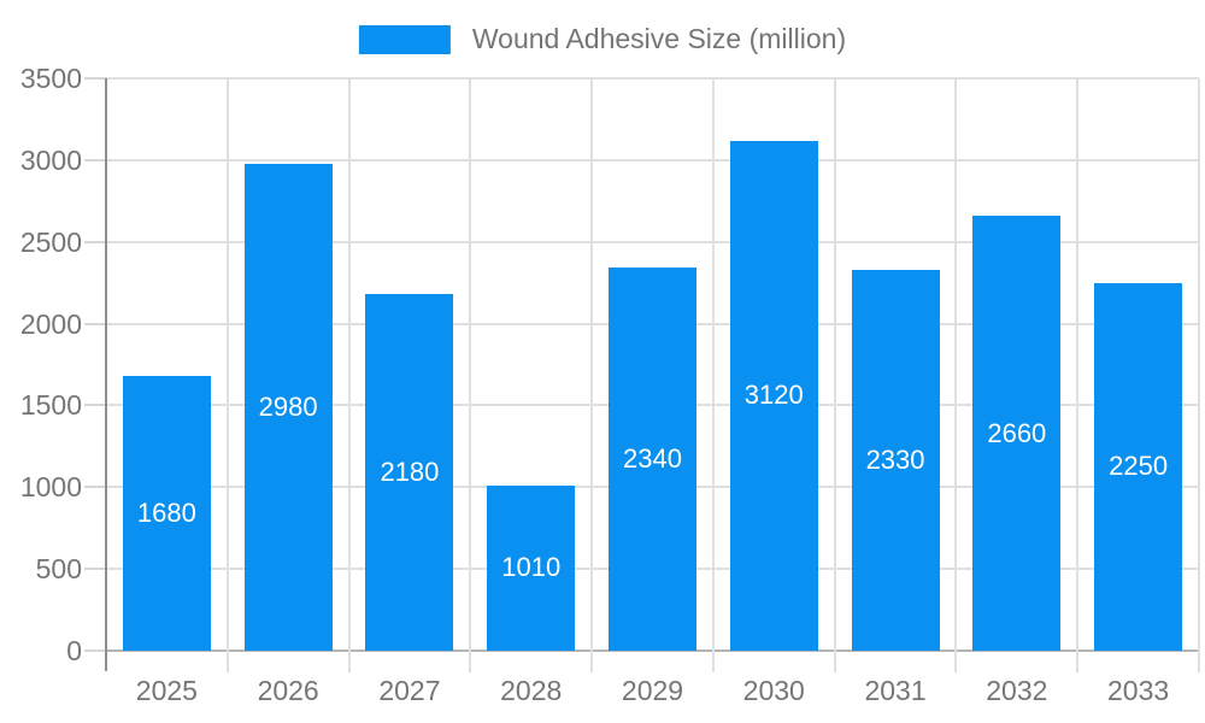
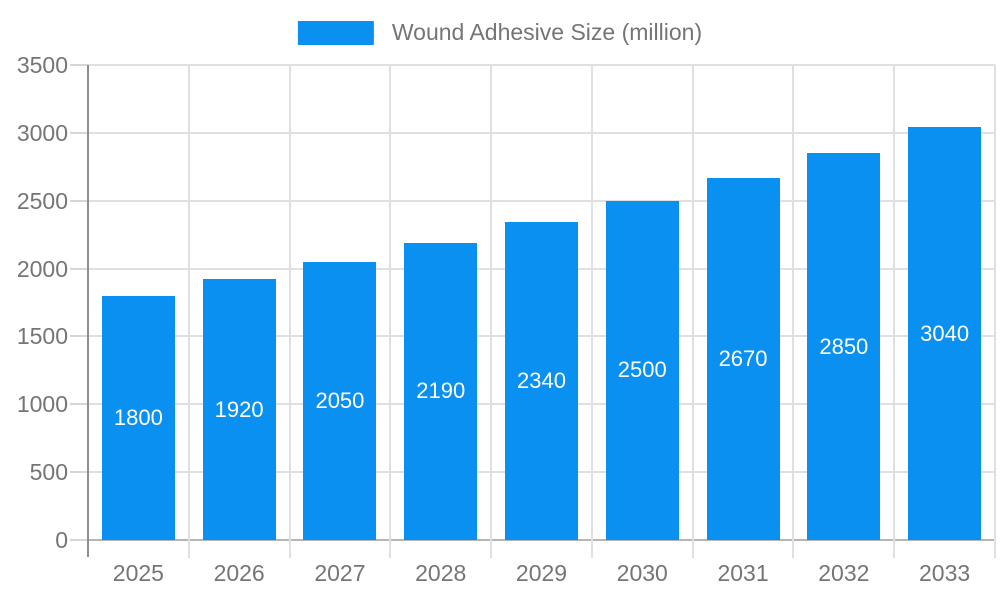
2025: 1680 -> 1800
2026: 2980 -> 1920
2027: 2180 -> 2050
2028: 1010 -> 2190
2030: 3120 -> 2500
2031: 2330 -> 2670
2032: 2660 -> 2850
2033: 2250 -> 3040
